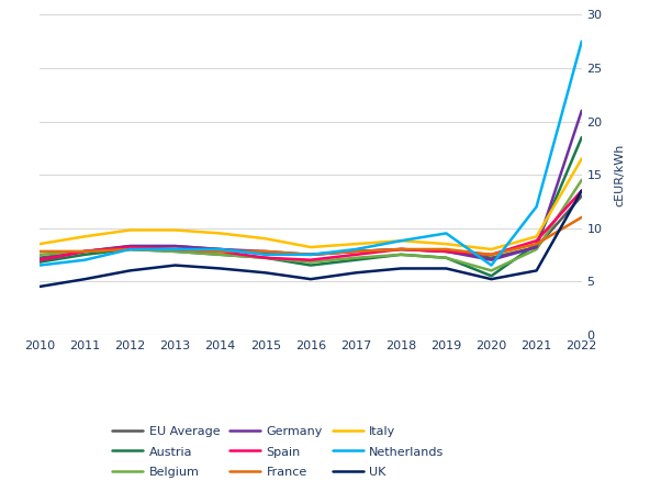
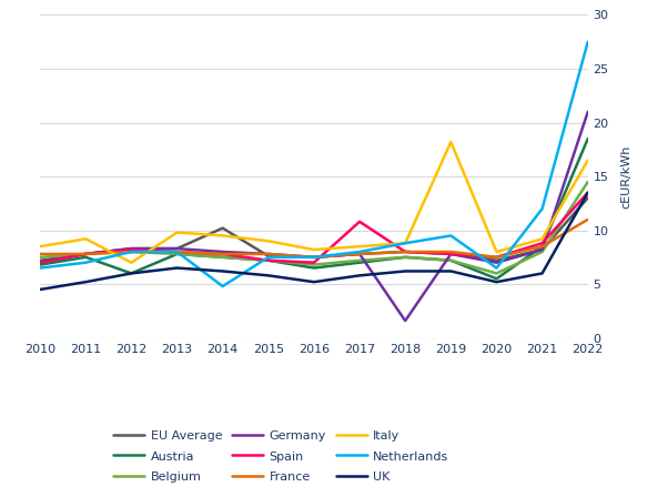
Austria/2012: 8.0 -> 6.0
Italy/2012: 9.8 -> 7.0
EU Average/2014: 8.0 -> 10.2
Netherlands/2014: 8.0 -> 4.8
Spain/2017: 7.5 -> 10.8
Germany/2018: 8.0 -> 1.6
Italy/2019: 8.5 -> 18.2
